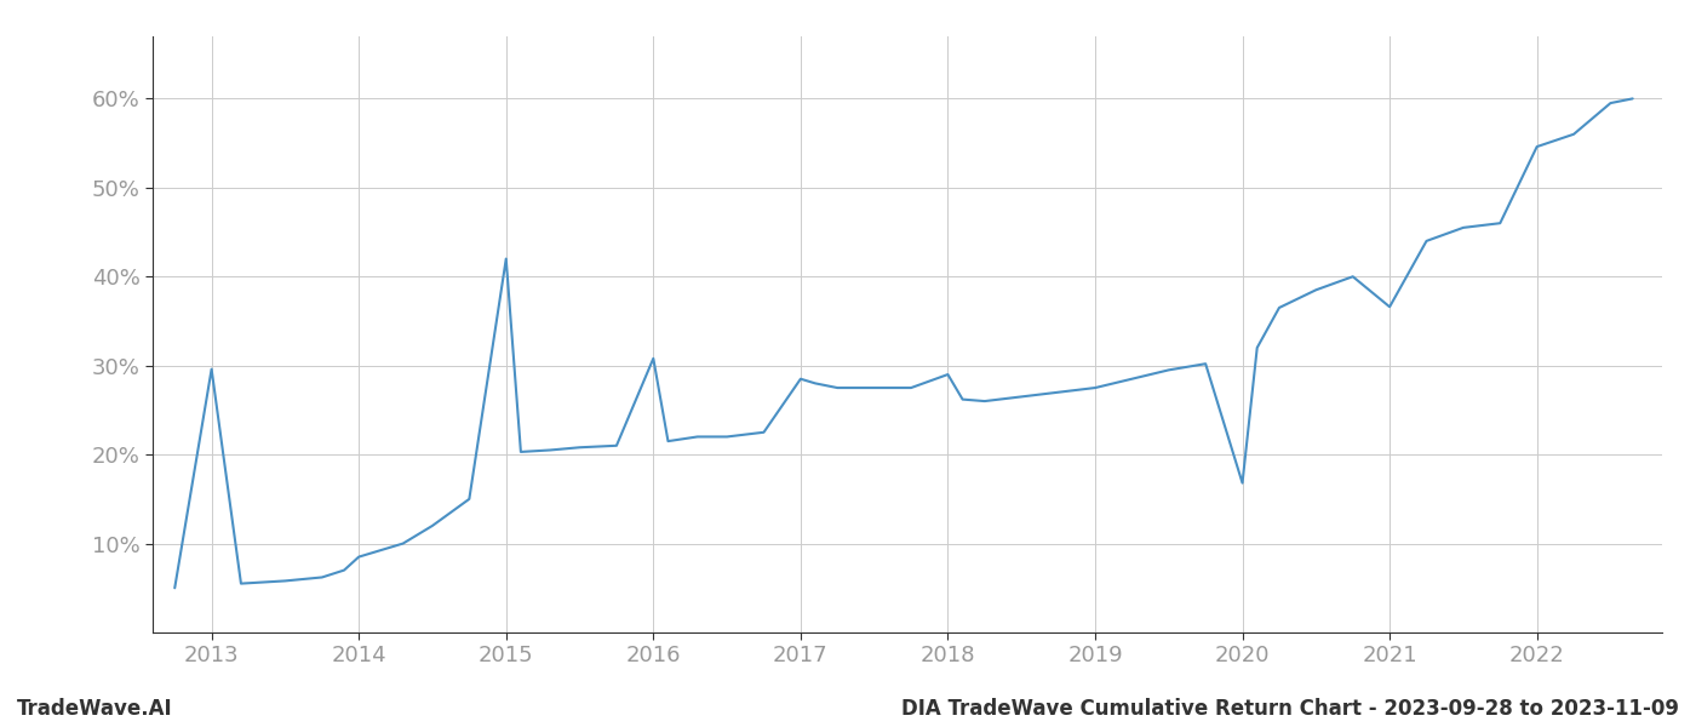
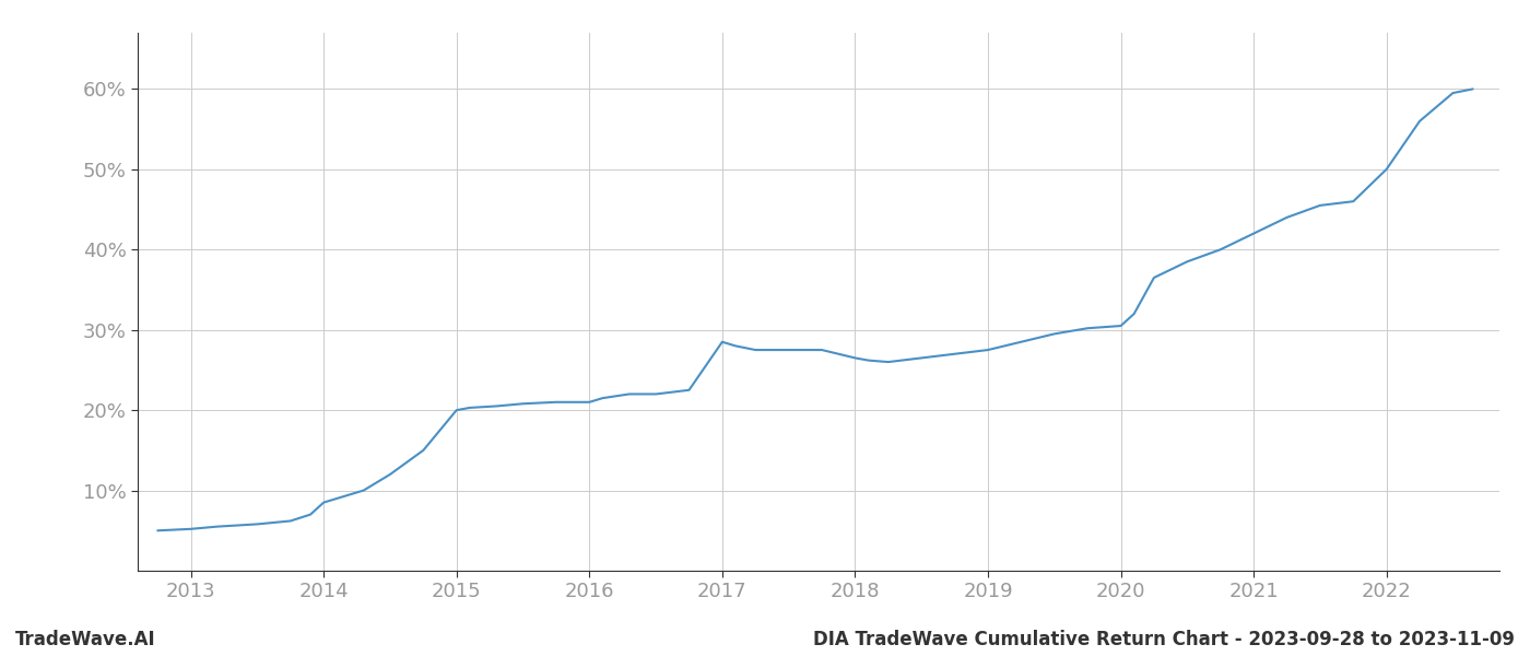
2013: 29.6% -> 5.2%
2015: 42.0% -> 20.0%
2016: 30.8% -> 21.0%
2018: 29.0% -> 26.5%
2020: 16.8% -> 30.5%
2021: 36.6% -> 42.0%
2022: 54.6% -> 50.0%
